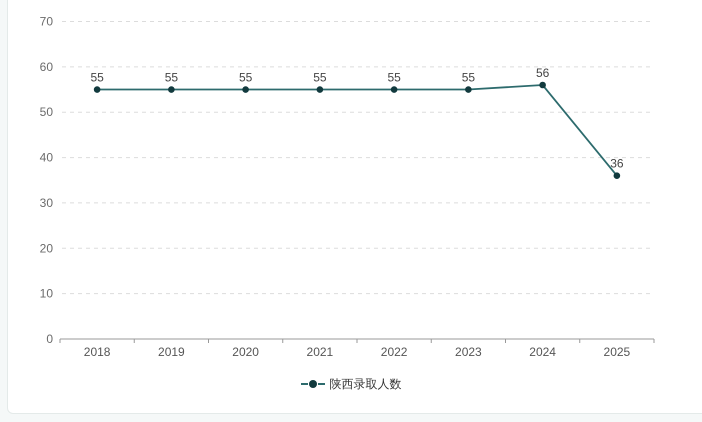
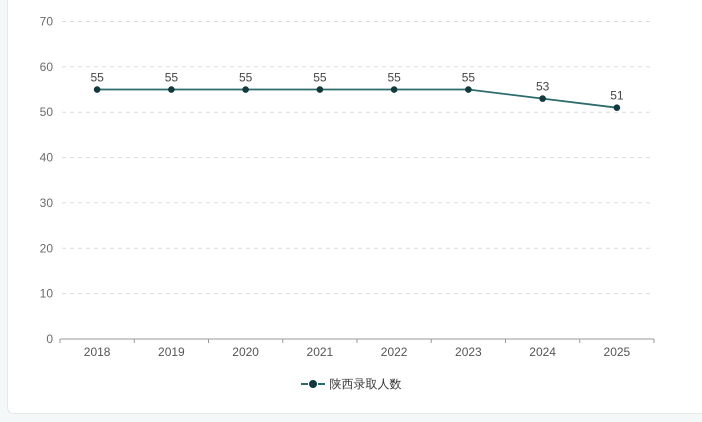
2024: 56 -> 53
2025: 36 -> 51
